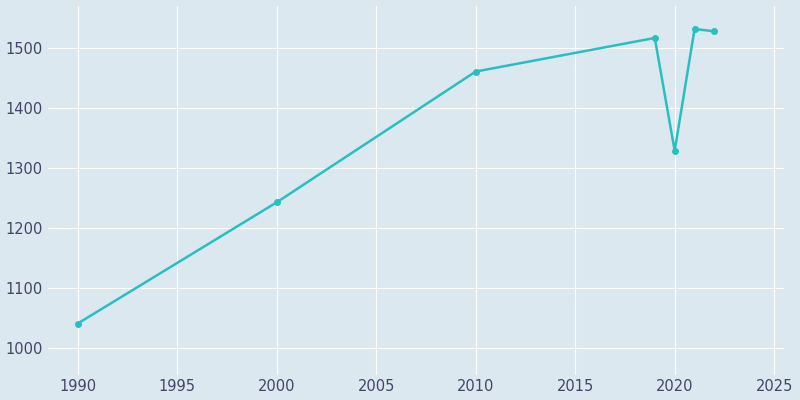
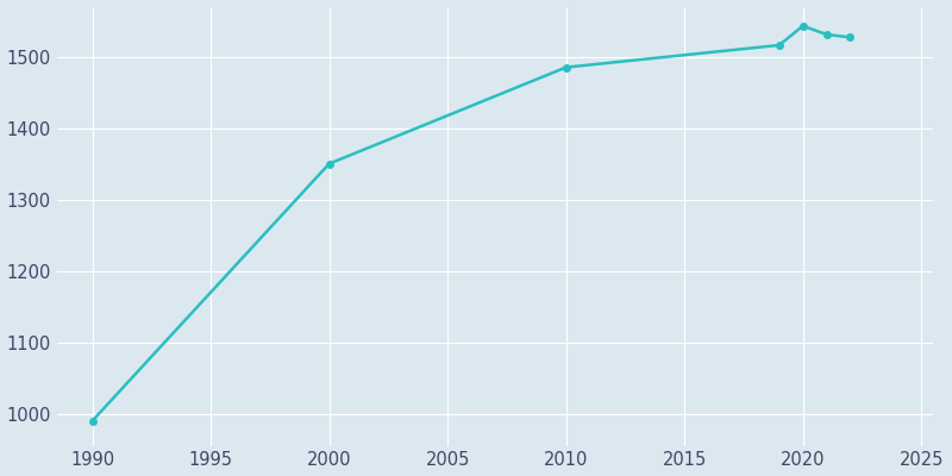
1990: 1040 -> 990
2000: 1242 -> 1350
2010: 1460 -> 1485
2020: 1328 -> 1543
